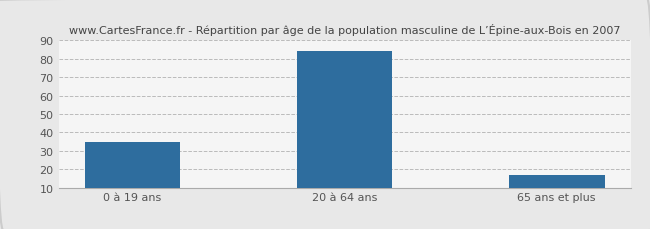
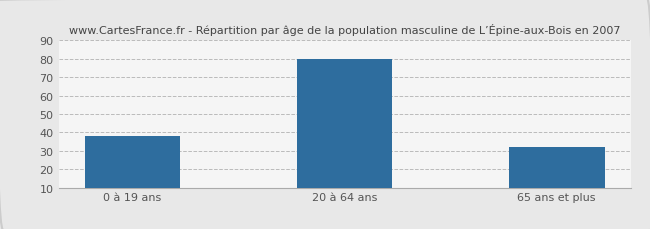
0 à 19 ans: 35 -> 38
20 à 64 ans: 84 -> 80
65 ans et plus: 17 -> 32
